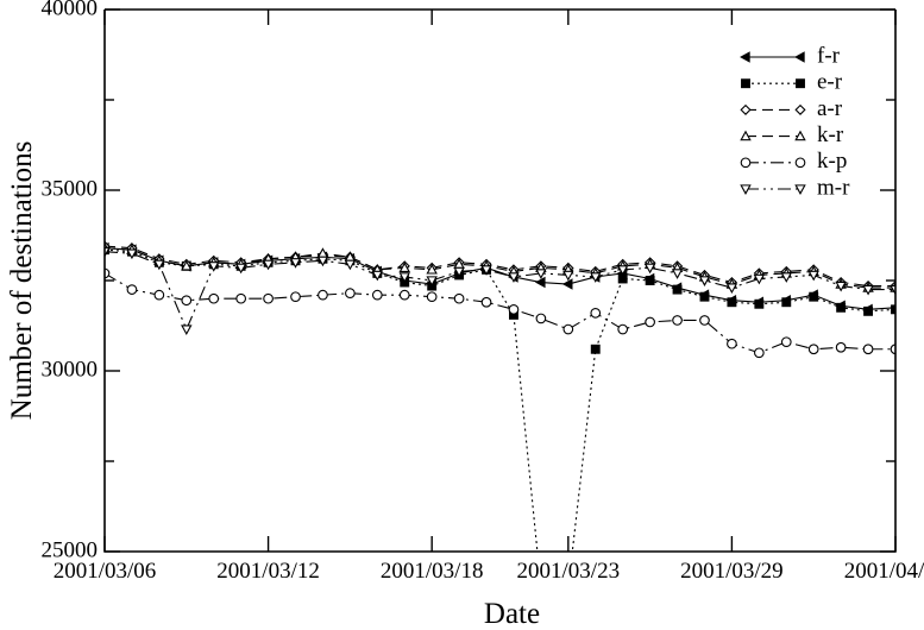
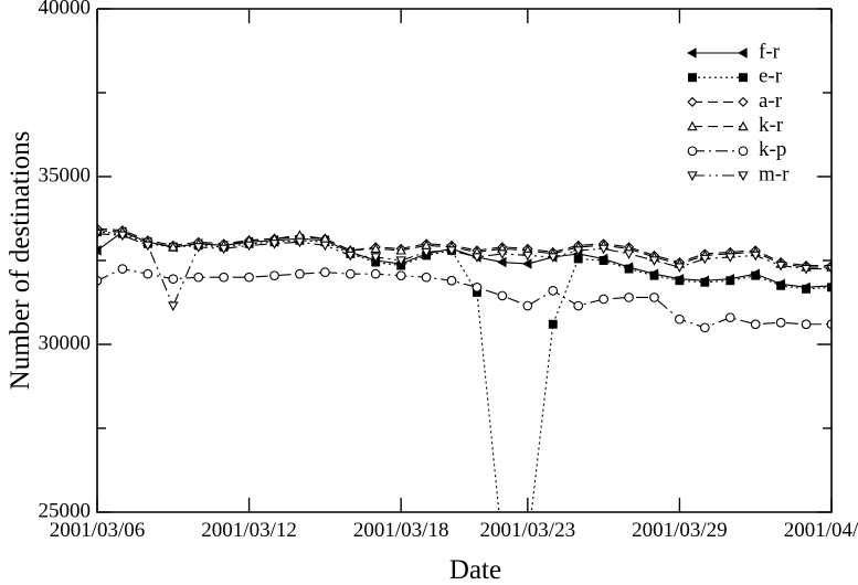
f-r/2001/03/06: 33400 -> 32800
k-p/2001/03/06: 32700 -> 31900
